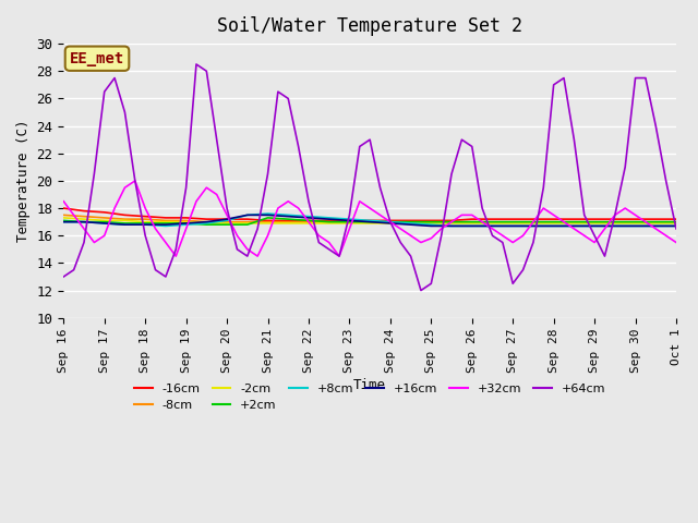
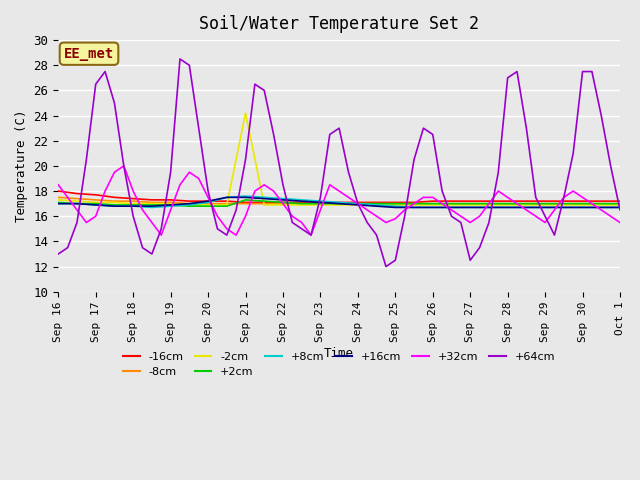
-2cm/Sep 21: 16.9 -> 24.2
